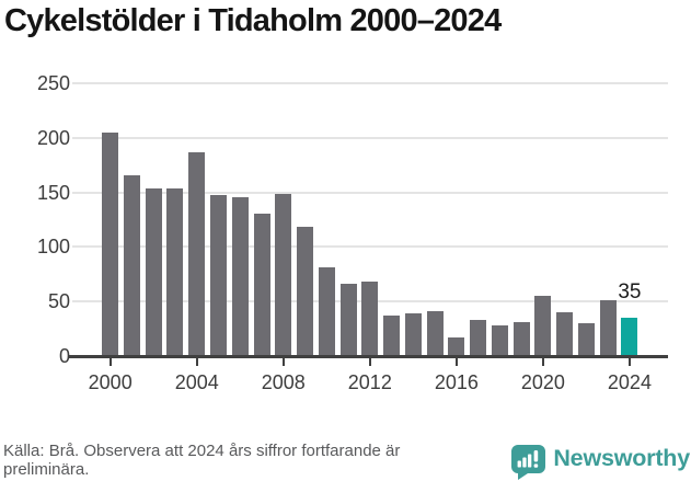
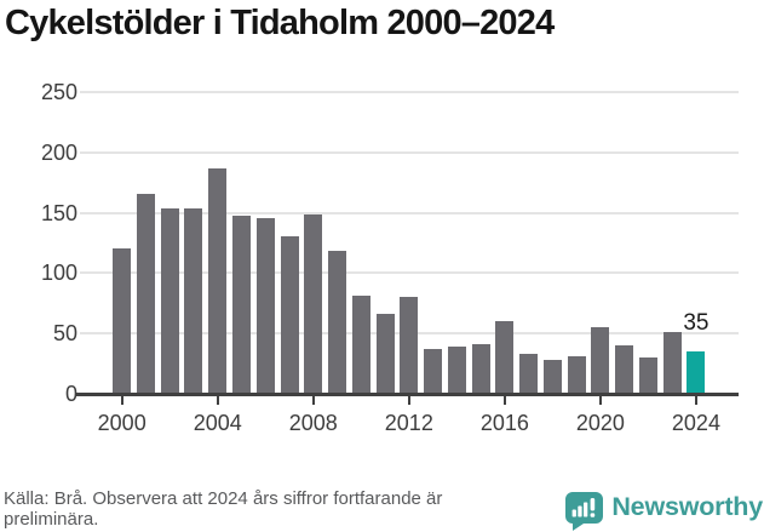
2000: 200 -> 120
2012: 70 -> 80
2016: 20 -> 60
